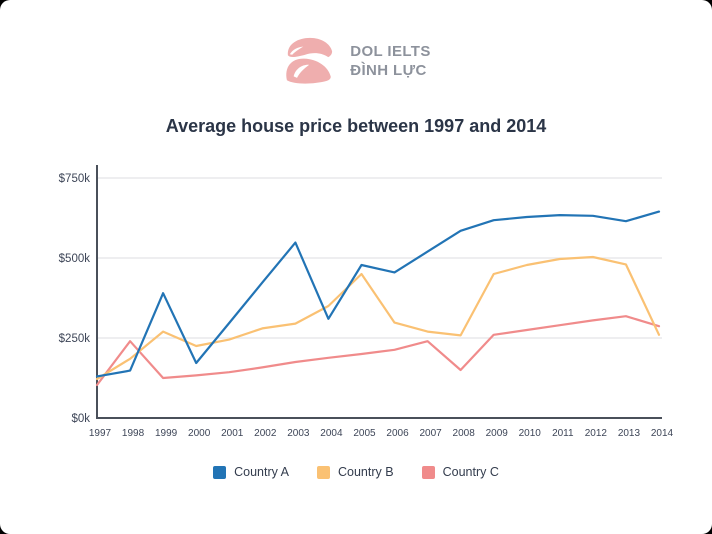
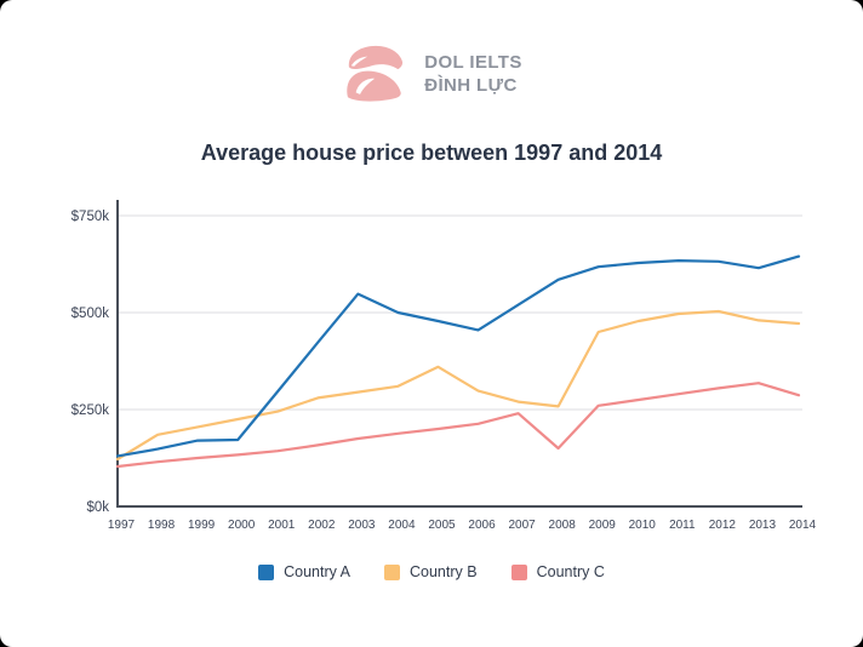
Country C/1998: $240k -> $120k
Country A/1999: $390k -> $170k
Country B/1999: $270k -> $200k
Country A/2004: $310k -> $500k
Country B/2004: $350k -> $310k
Country B/2005: $450k -> $360k
Country B/2014: $260k -> $470k
